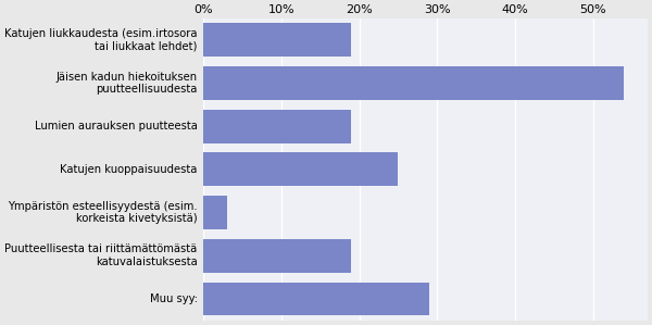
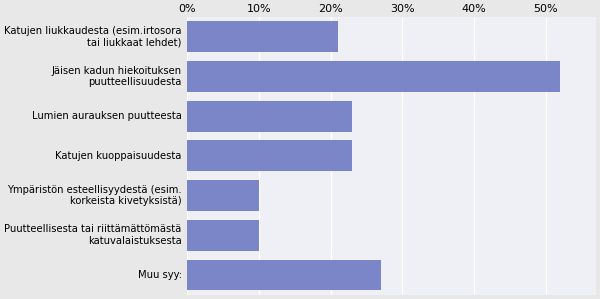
Katujen liukkaudesta (esim.irtosora tai liukkaat lehdet): 19% -> 21%
Jäisen kadun hiekoituksen puutteellisuudesta: 54% -> 52%
Lumien aurauksen puutteesta: 19% -> 23%
Katujen kuoppaisuudesta: 25% -> 23%
Ympäristön esteellisyydestä (esim. korkeista kivetyksistä): 3% -> 10%
Puutteellisesta tai riittämättömästä katuvalaistuksesta: 19% -> 10%
Muu syy:: 29% -> 27%
